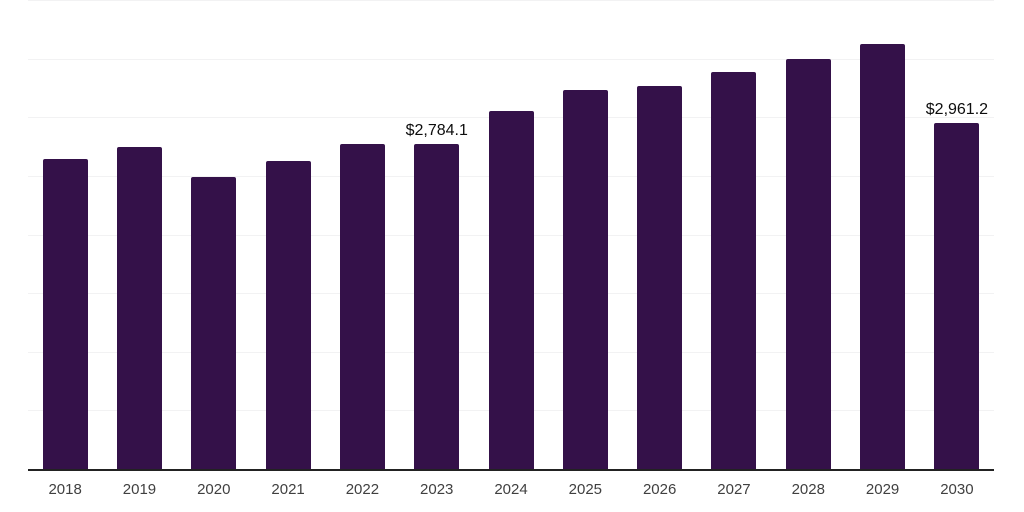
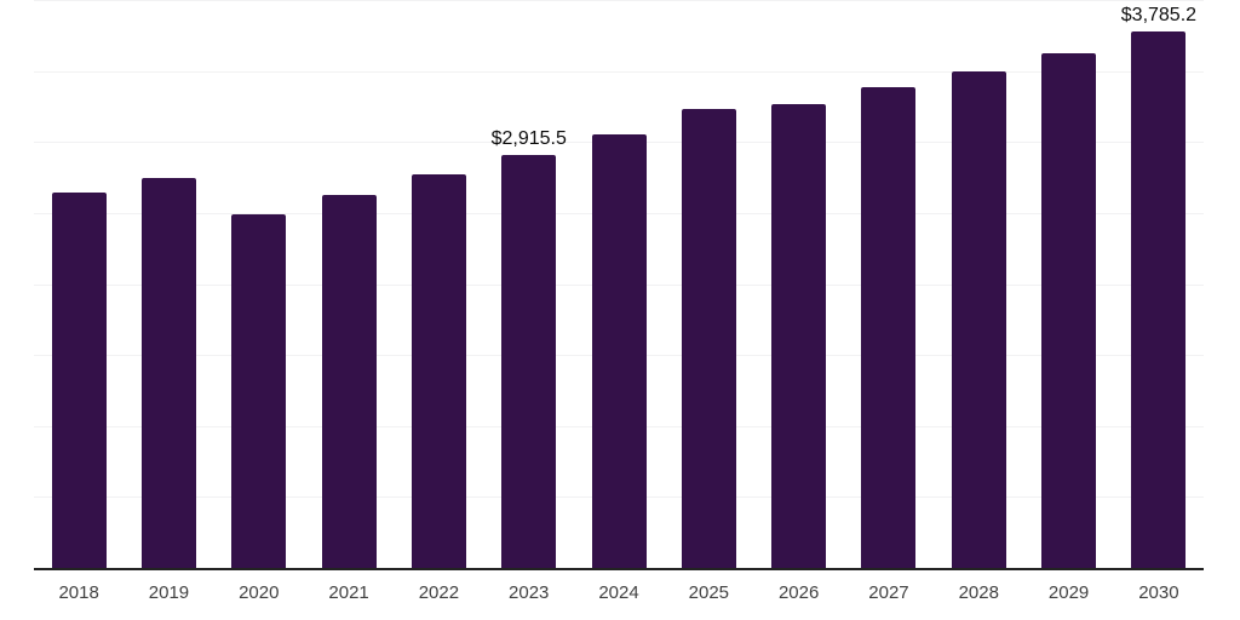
2023: $2,784.1 -> $2,915.5
2030: $2,961.2 -> $3,785.2
